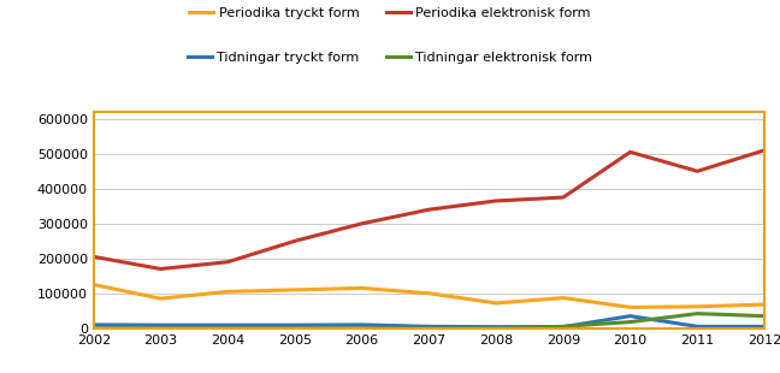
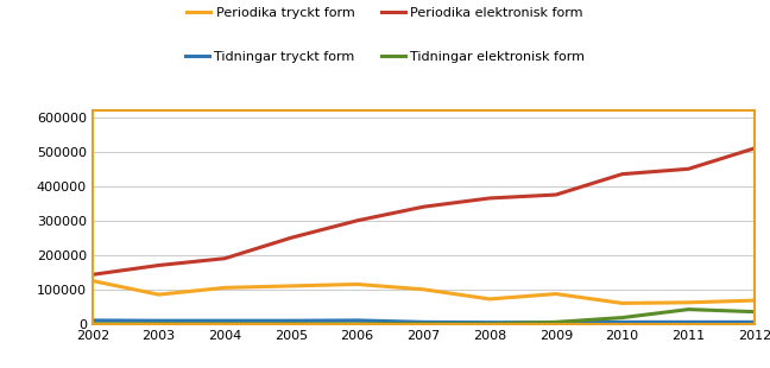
Periodika elektronisk form/2002: 205000 -> 143000
Periodika elektronisk form/2010: 505000 -> 435000
Tidningar tryckt form/2010: 35000 -> 5000
